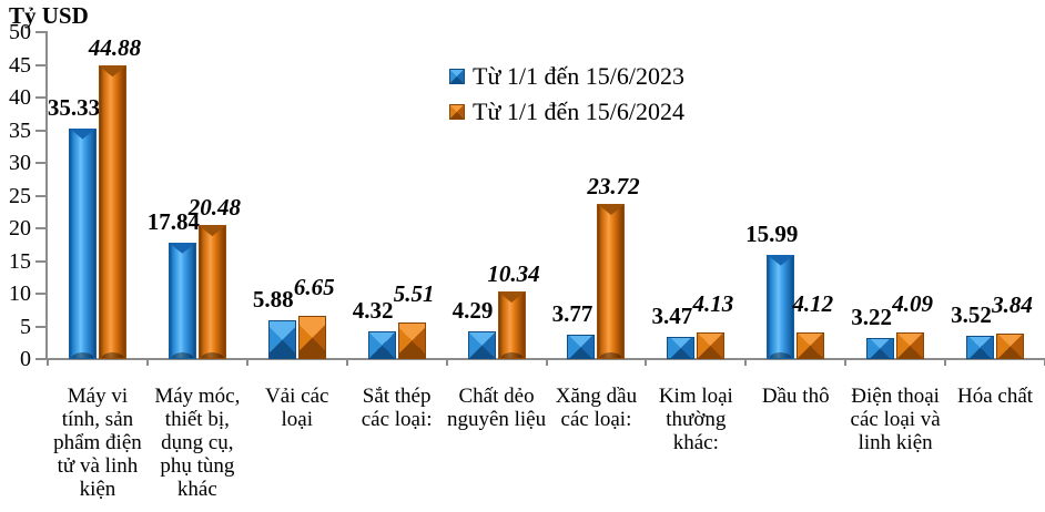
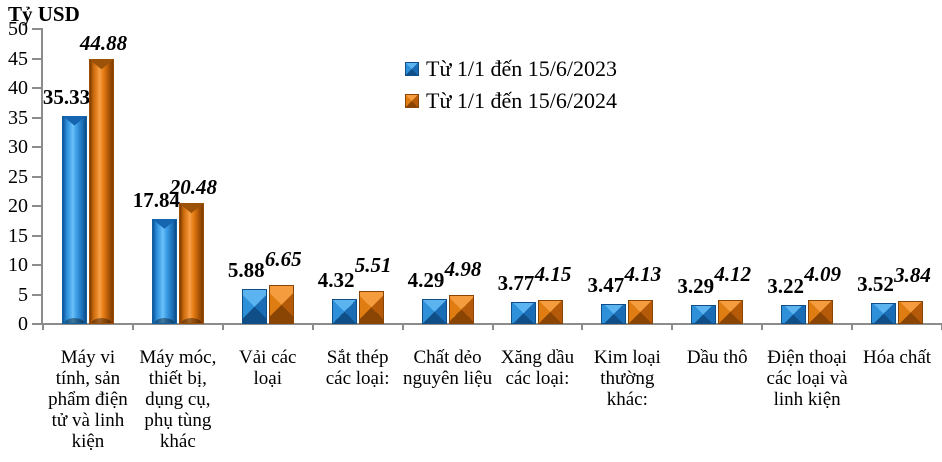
Từ 1/1 đến 15/6/2024/Chất dẻo nguyên liệu: 10.34 -> 4.98
Từ 1/1 đến 15/6/2024/Xăng dầu các loại:: 23.72 -> 4.15
Từ 1/1 đến 15/6/2023/Dầu thô: 15.99 -> 3.29
